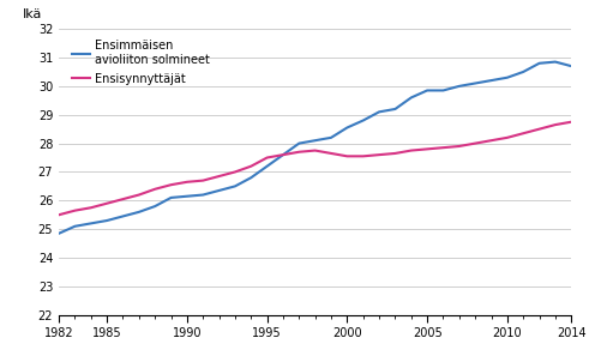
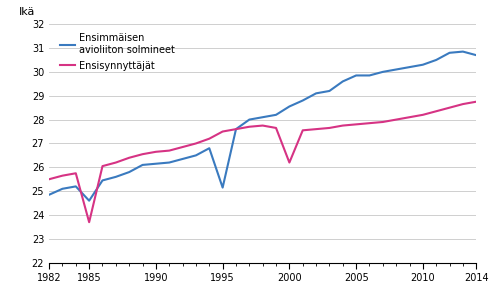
Ensimmäisen avioliiton solmineet/1985: 25.30 -> 24.60
Ensisynnyttäjät/1985: 25.90 -> 23.70
Ensimmäisen avioliiton solmineet/1995: 27.20 -> 25.15
Ensisynnyttäjät/2000: 27.55 -> 26.20
